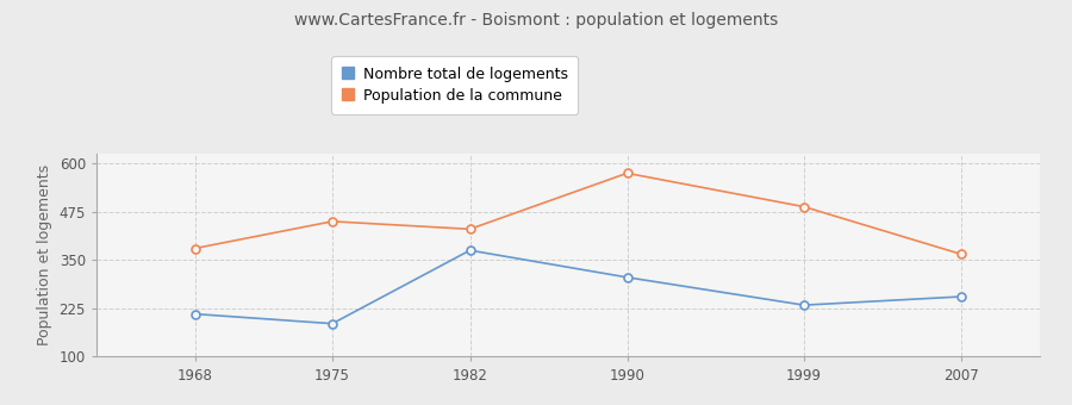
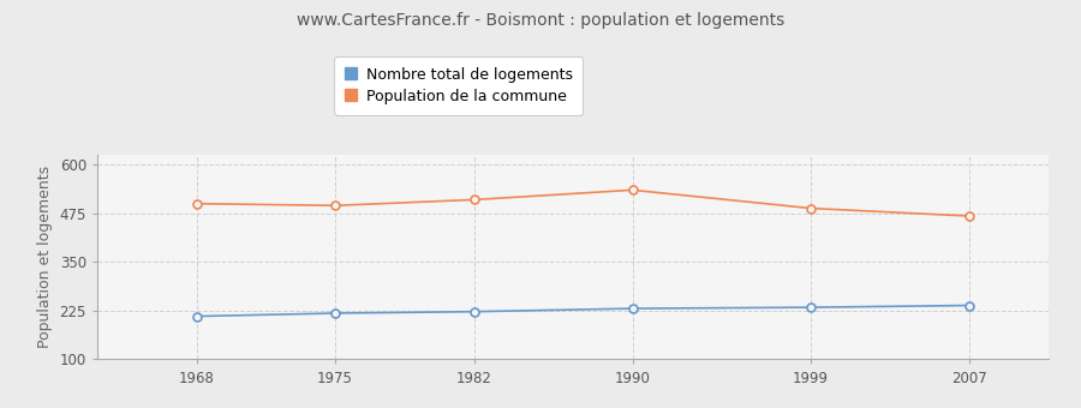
Population de la commune/1968: 380 -> 500
Nombre total de logements/1975: 185 -> 218
Population de la commune/1975: 450 -> 495
Nombre total de logements/1982: 375 -> 222
Population de la commune/1982: 430 -> 510
Nombre total de logements/1990: 305 -> 230
Population de la commune/1990: 575 -> 535
Nombre total de logements/2007: 255 -> 238
Population de la commune/2007: 365 -> 468
